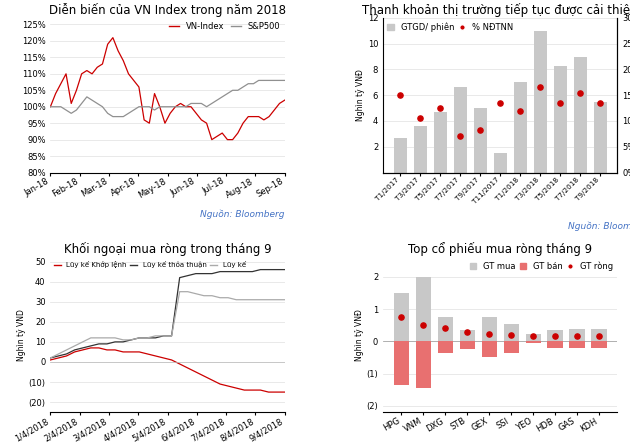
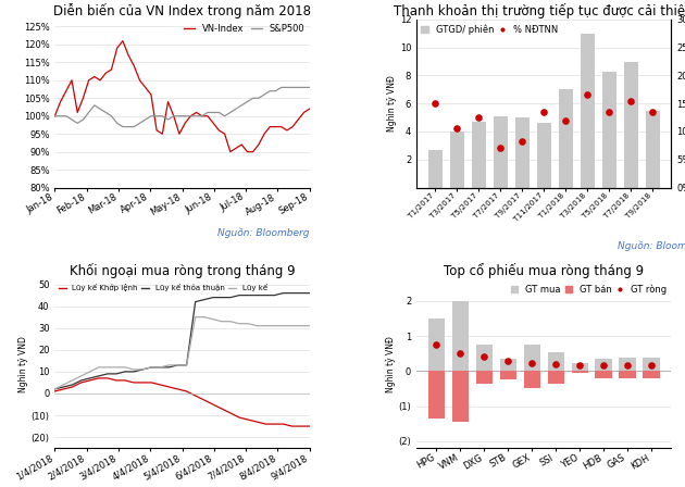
GTGD/ phiên/T3/2017: 3.6 -> 4.0
GTGD/ phiên/T7/2017: 6.6 -> 5.1
GTGD/ phiên/T11/2017: 1.5 -> 4.6
